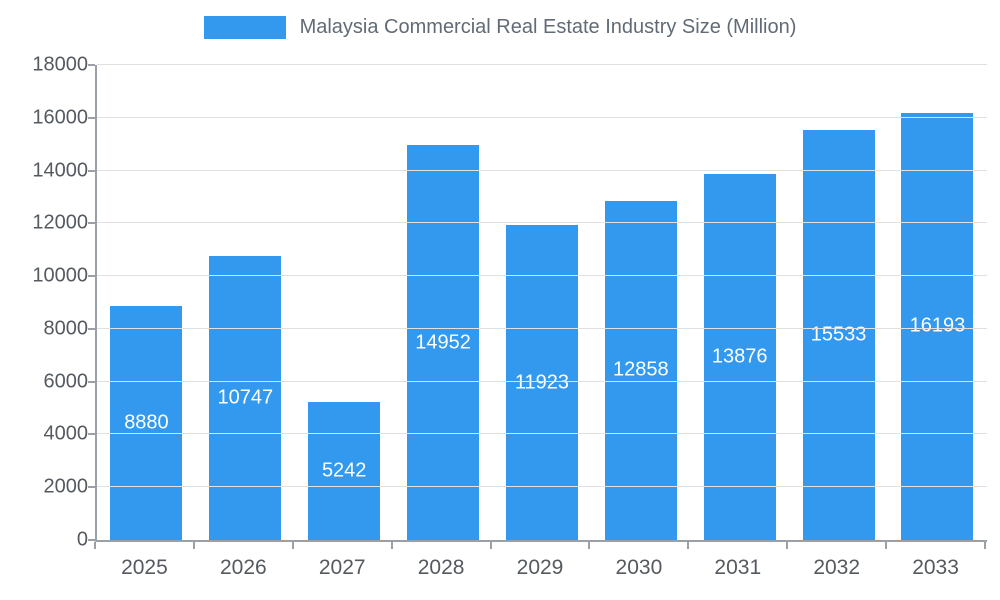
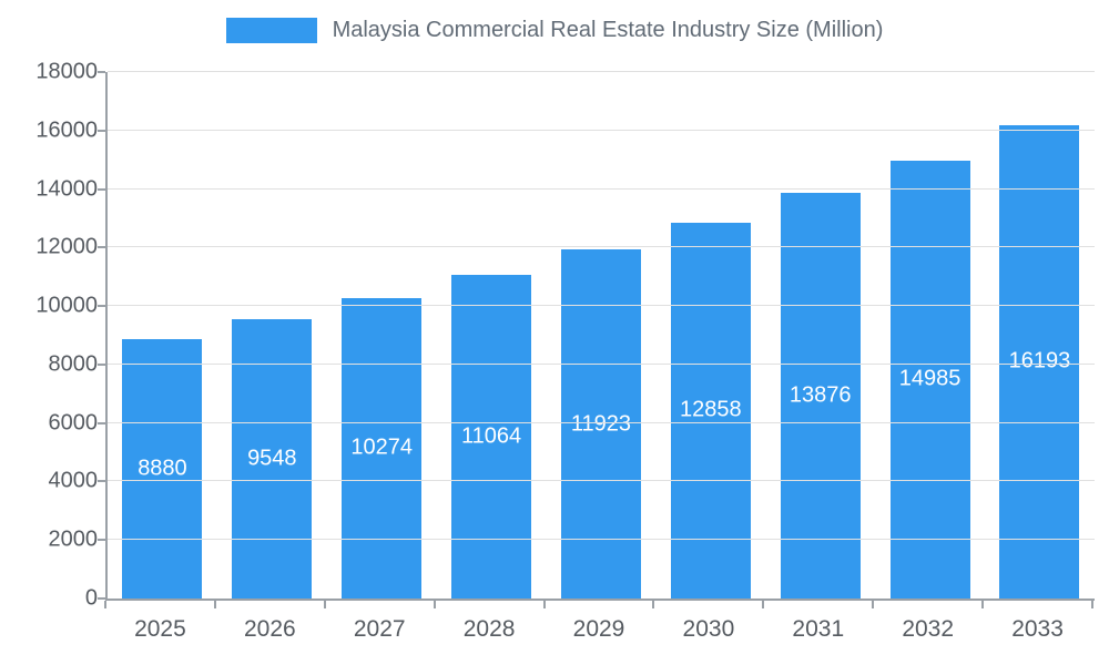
2026: 10747 -> 9548
2027: 5242 -> 10274
2028: 14952 -> 11064
2032: 15533 -> 14985
